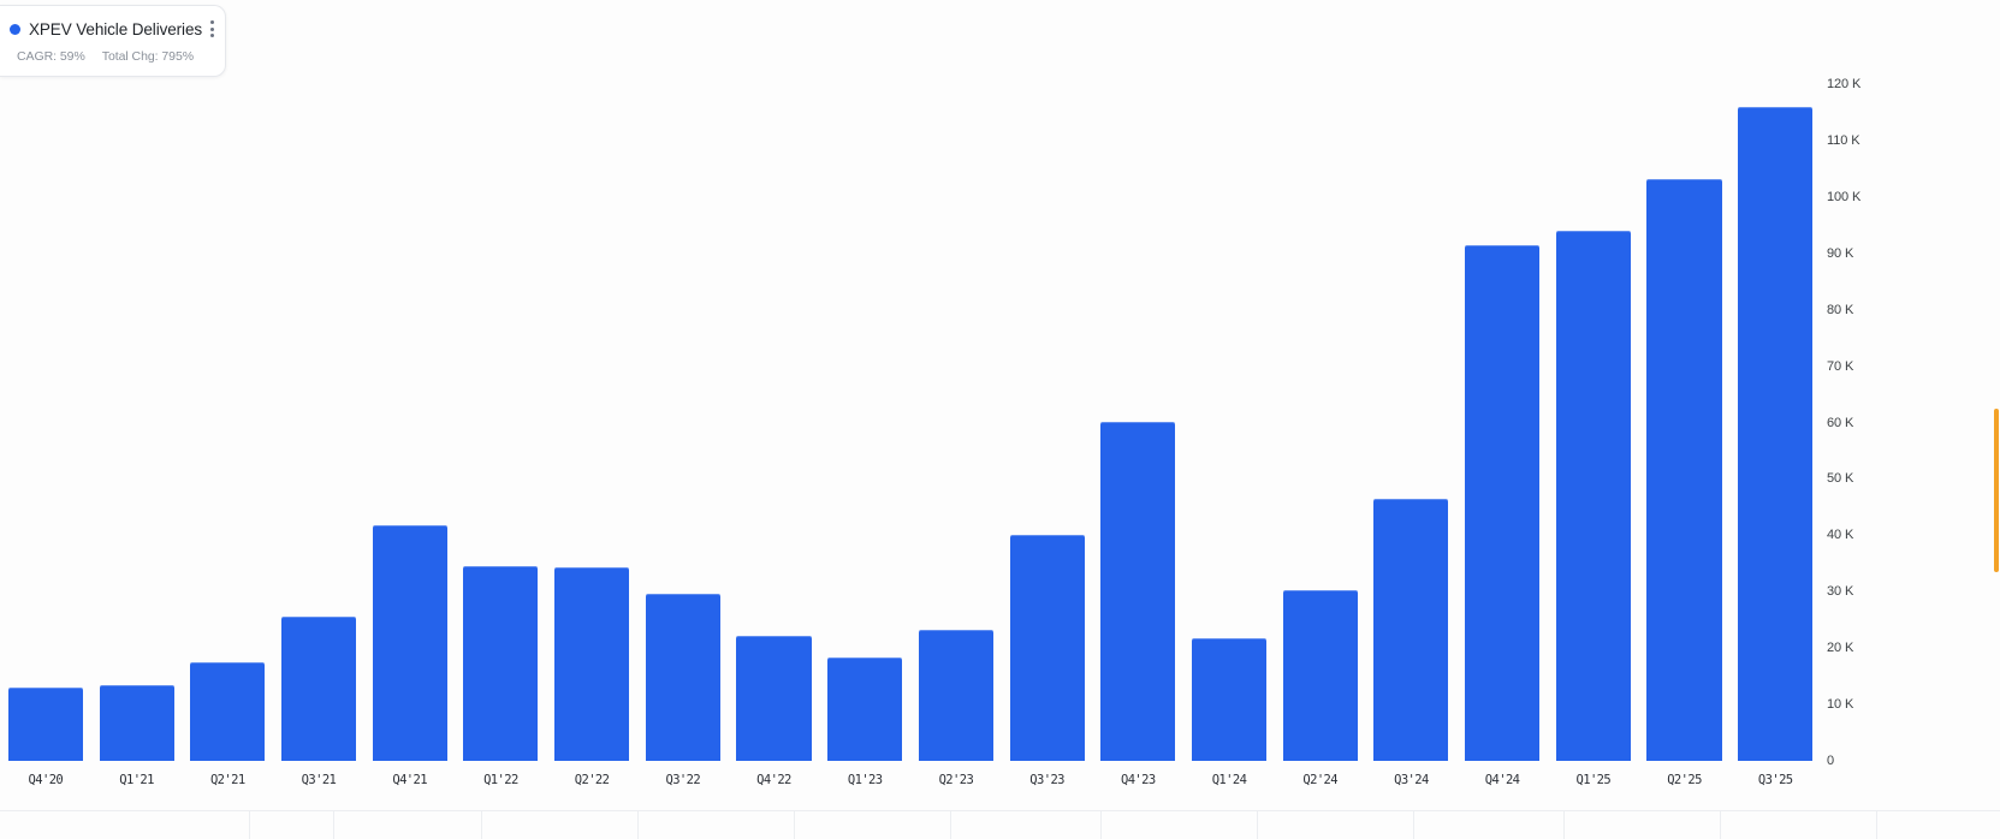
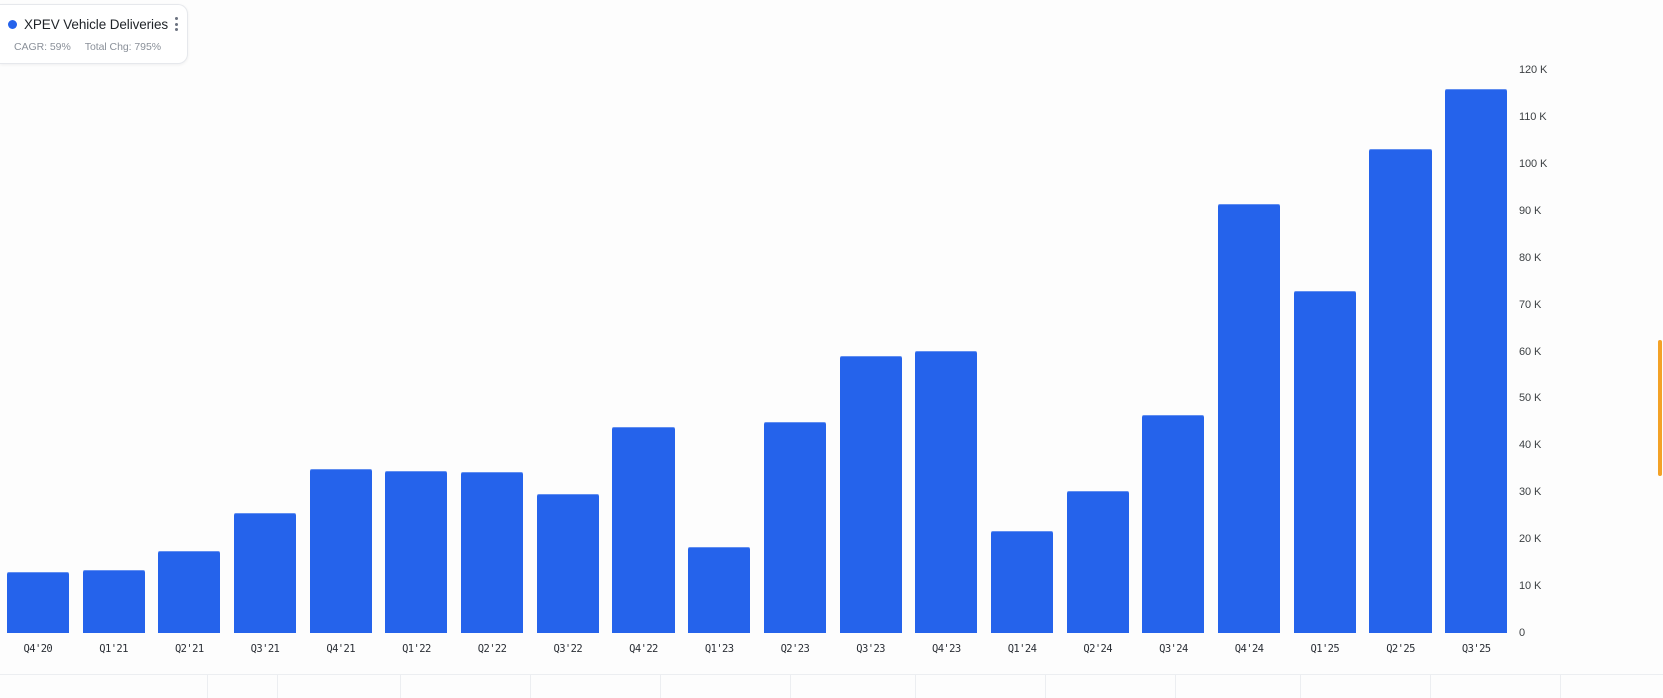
Q4'21: 42K -> 35K
Q4'22: 22K -> 44K
Q2'23: 23K -> 45K
Q3'23: 40K -> 59K
Q1'25: 94K -> 73K
